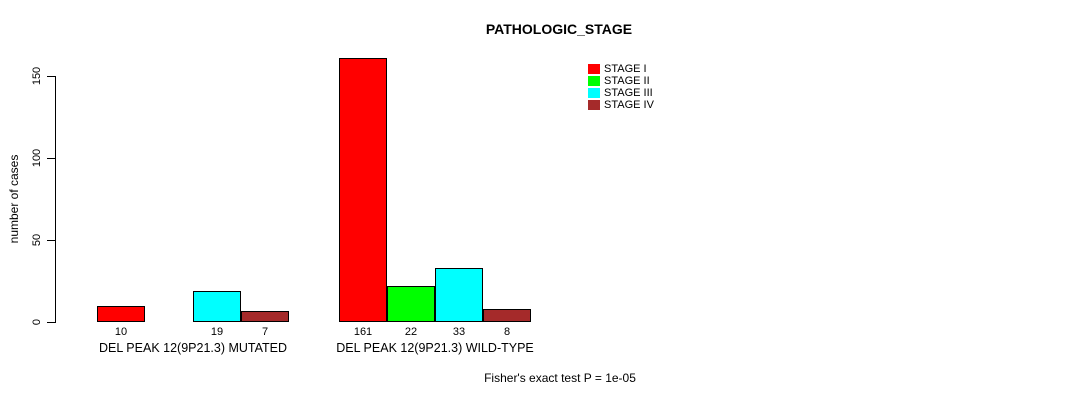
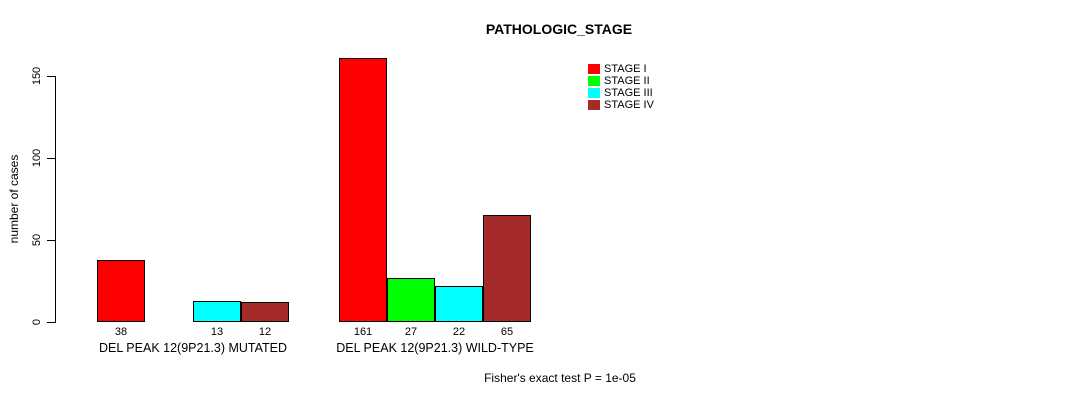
STAGE I/DEL PEAK 12(9P21.3) MUTATED: 10 -> 38
STAGE III/DEL PEAK 12(9P21.3) MUTATED: 19 -> 13
STAGE IV/DEL PEAK 12(9P21.3) MUTATED: 7 -> 12
STAGE II/DEL PEAK 12(9P21.3) WILD-TYPE: 22 -> 27
STAGE III/DEL PEAK 12(9P21.3) WILD-TYPE: 33 -> 22
STAGE IV/DEL PEAK 12(9P21.3) WILD-TYPE: 8 -> 65
